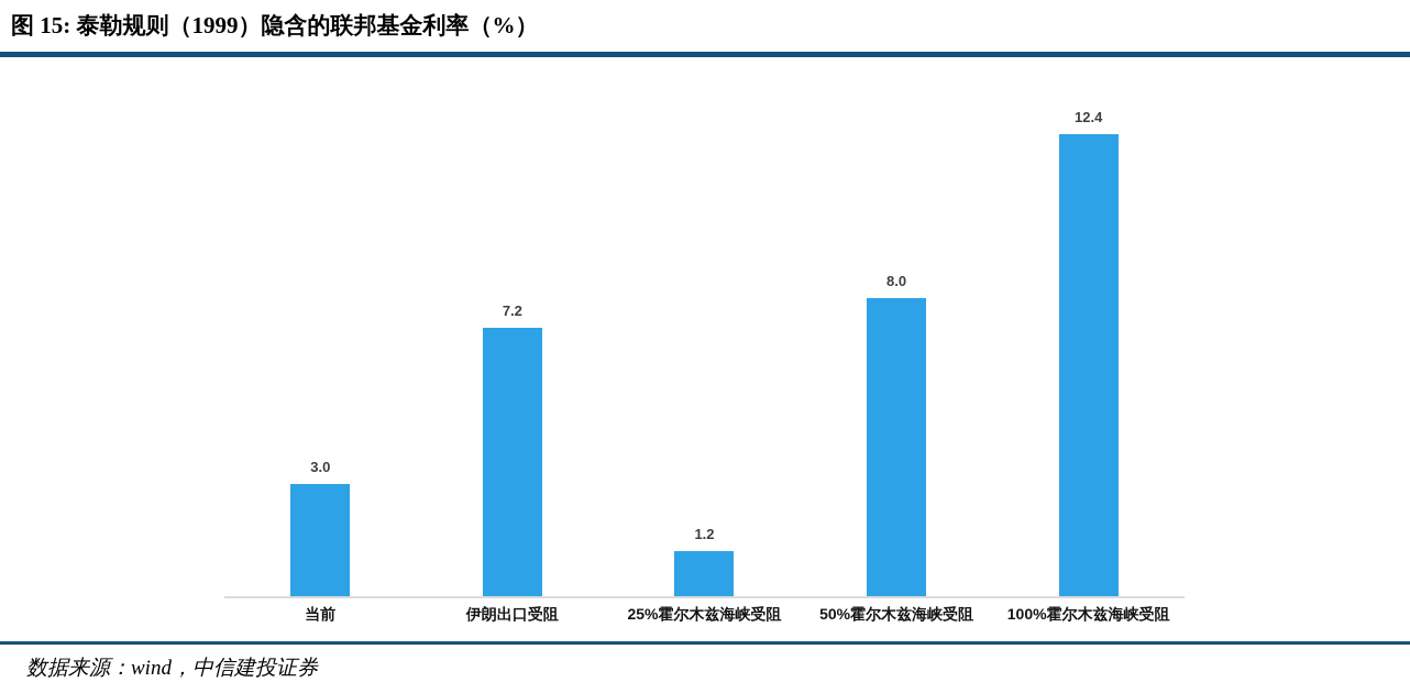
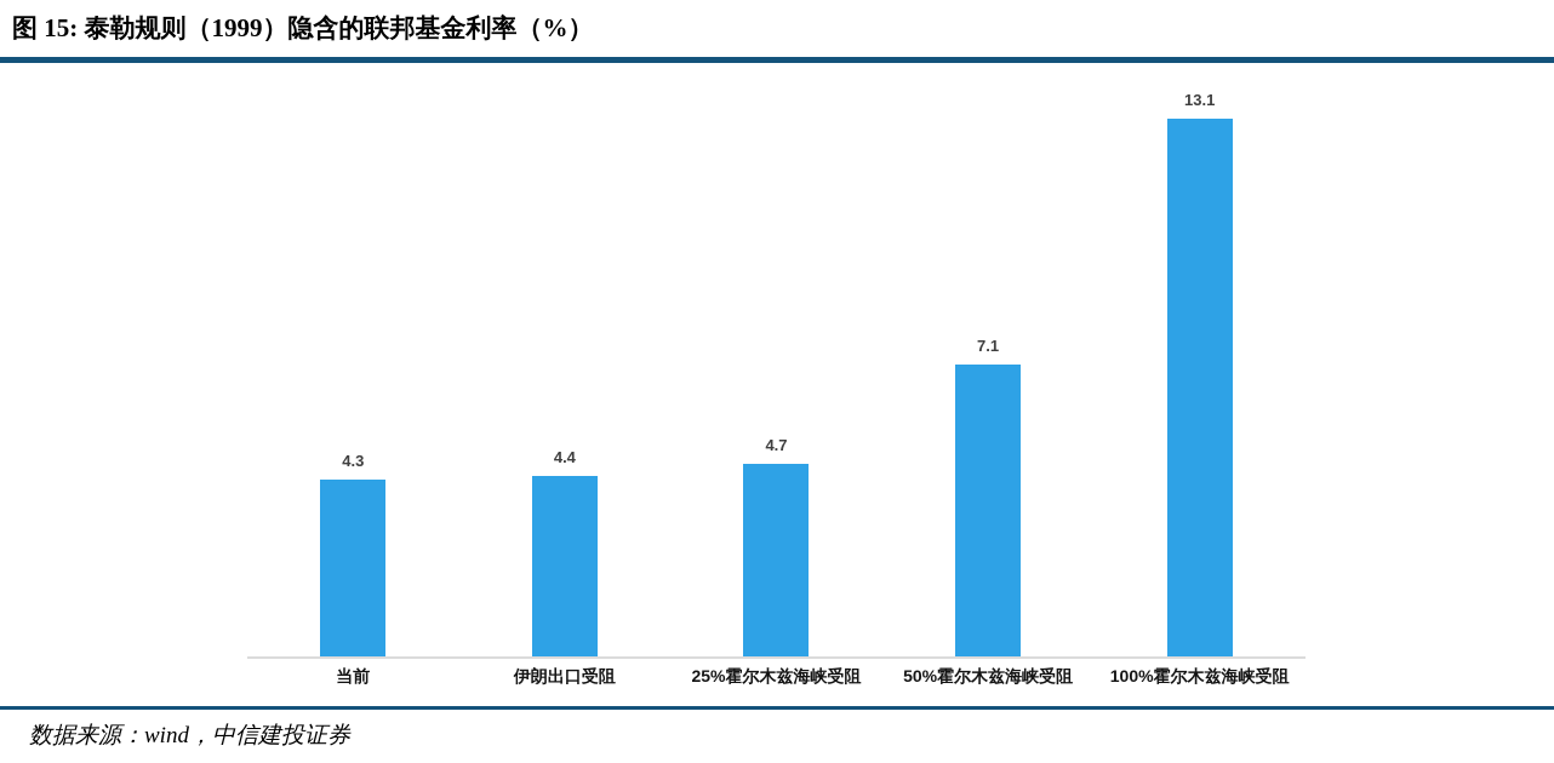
当前: 3.0 -> 4.3
伊朗出口受阻: 7.2 -> 4.4
25%霍尔木兹海峡受阻: 1.2 -> 4.7
50%霍尔木兹海峡受阻: 8.0 -> 7.1
100%霍尔木兹海峡受阻: 12.4 -> 13.1
